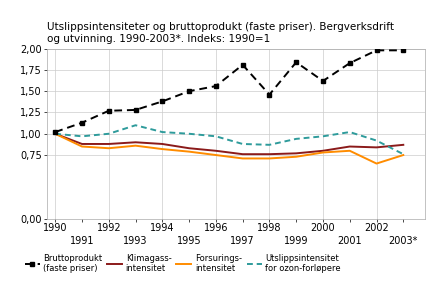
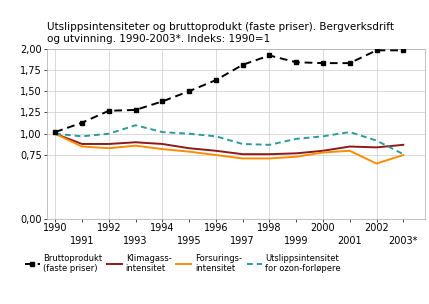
Bruttoprodukt (faste priser)/1996: 1,56 -> 1,63
Bruttoprodukt (faste priser)/1998: 1,46 -> 1,92
Bruttoprodukt (faste priser)/2000: 1,62 -> 1,83
